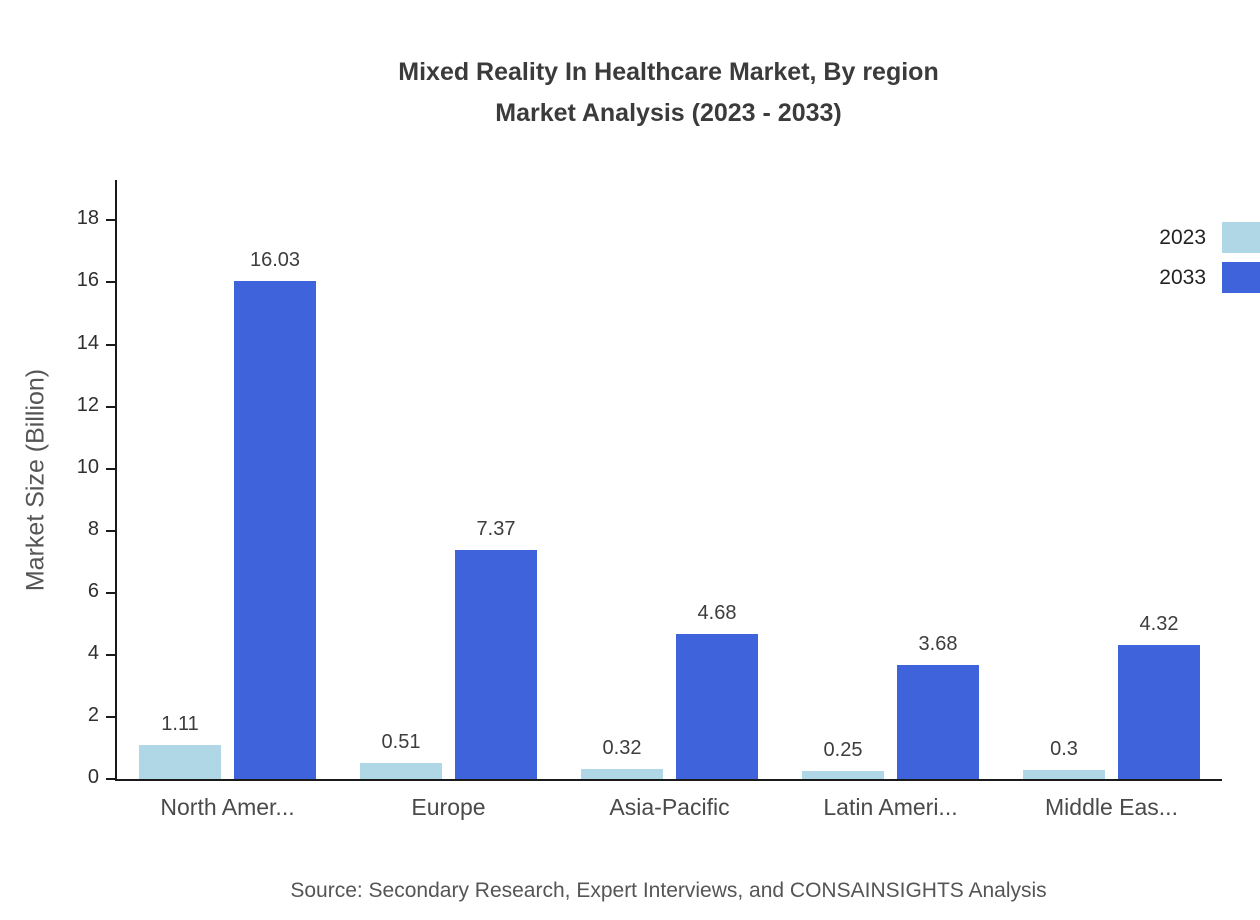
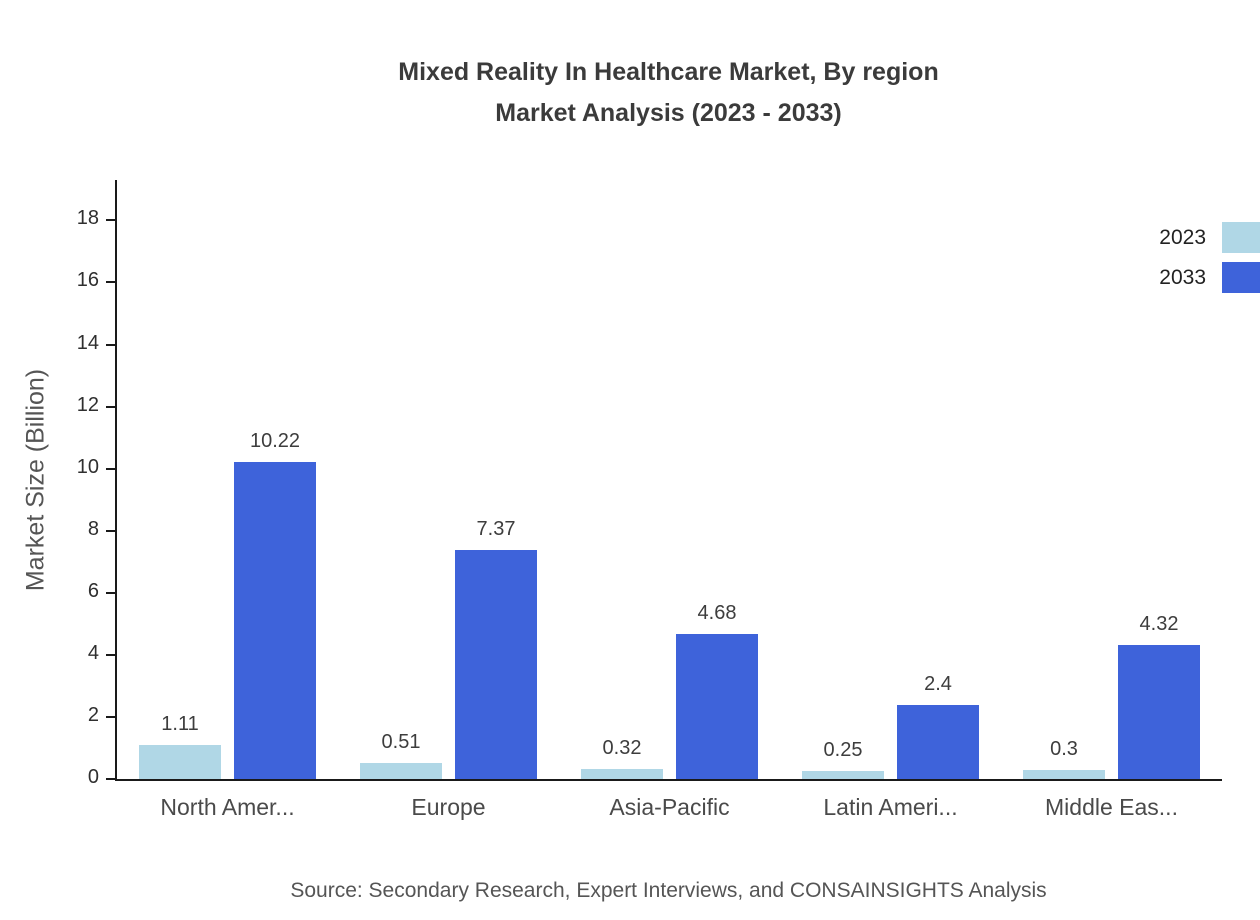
2033/North Amer...: 16.03 -> 10.22
2033/Latin Ameri...: 3.68 -> 2.4
